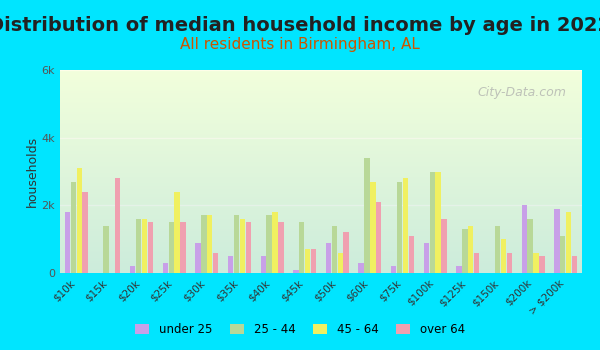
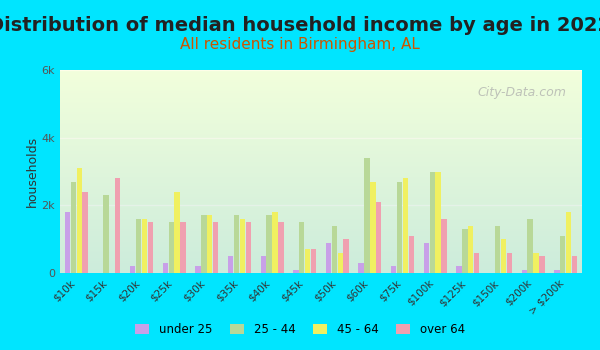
25 - 44/$15k: 1.4k -> 2.3k
under 25/$30k: 0.9k -> 0.2k
over 64/$30k: 0.6k -> 1.5k
over 64/$50k: 1.2k -> 1.0k
under 25/$200k: 2.0k -> 0.1k
under 25/> $200k: 1.9k -> 0.1k
